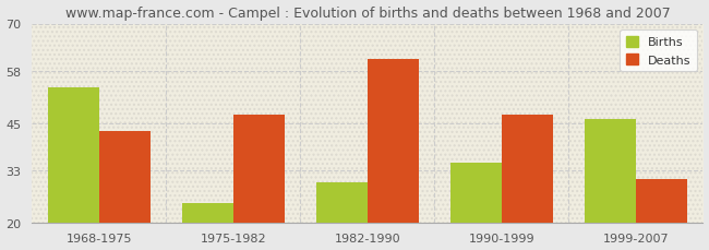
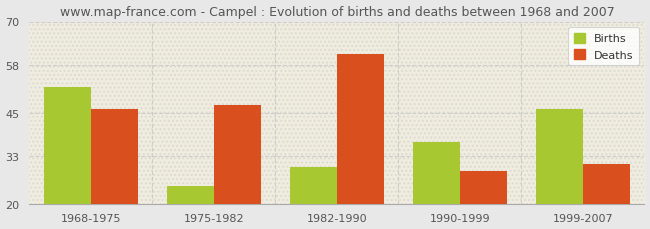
Births/1968-1975: 54 -> 52
Deaths/1968-1975: 43 -> 46
Births/1990-1999: 35 -> 37
Deaths/1990-1999: 47 -> 29
